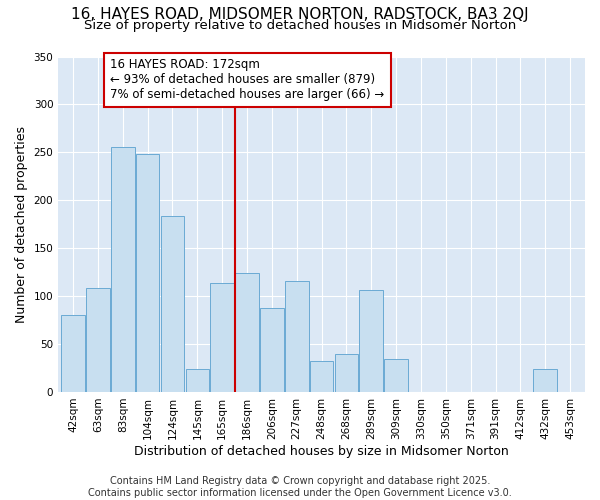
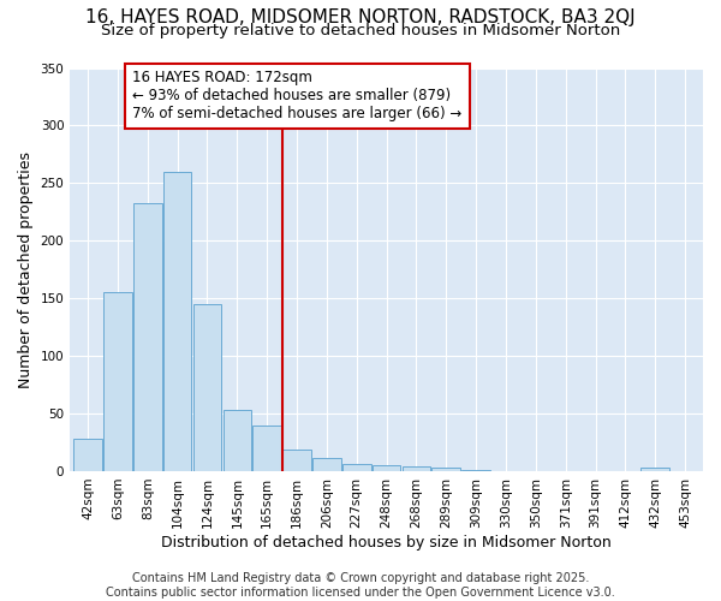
42sqm: 80 -> 28
63sqm: 108 -> 155
83sqm: 256 -> 233
104sqm: 248 -> 260
124sqm: 184 -> 145
145sqm: 24 -> 53
165sqm: 114 -> 40
186sqm: 124 -> 19
206sqm: 88 -> 11
227sqm: 116 -> 6
248sqm: 32 -> 5
268sqm: 40 -> 4
289sqm: 106 -> 3
309sqm: 34 -> 1
432sqm: 24 -> 3
